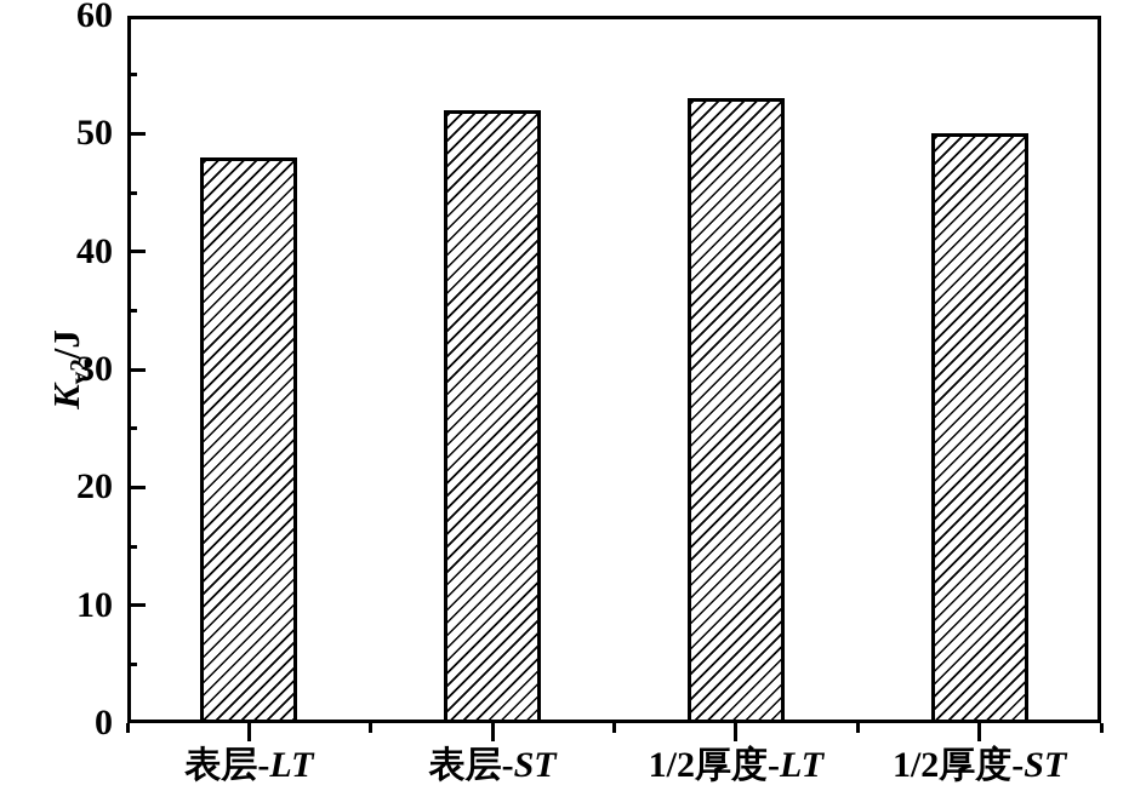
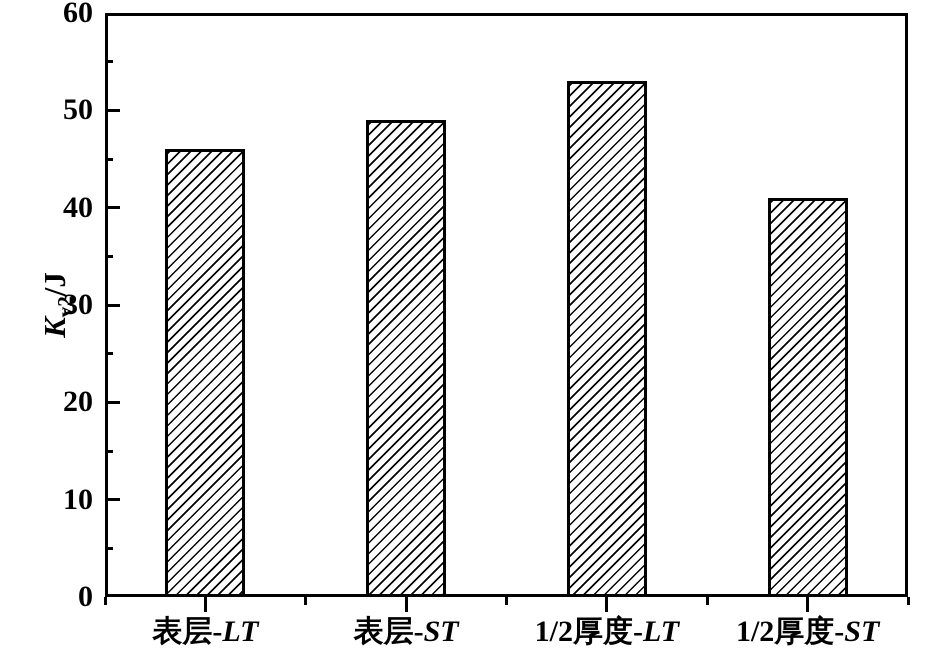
表层-LT: 48 -> 46
表层-ST: 52 -> 49
1/2厚度-ST: 50 -> 41
